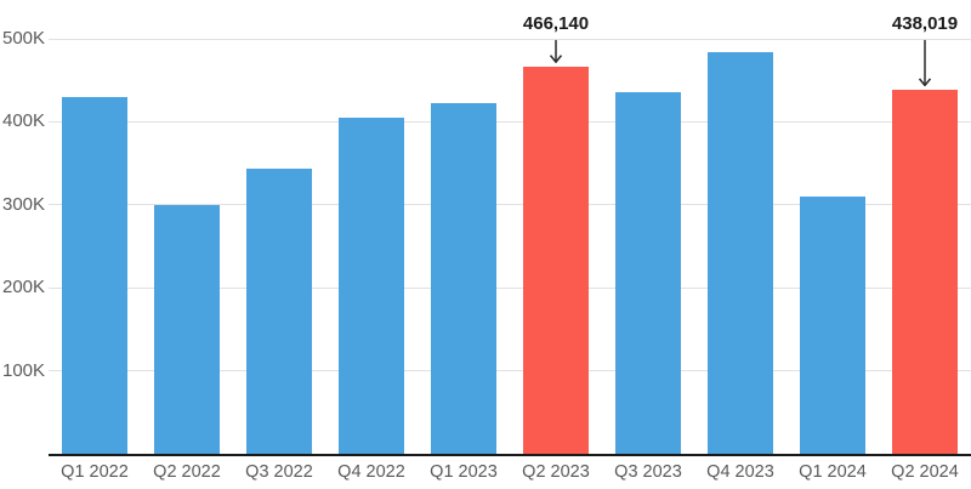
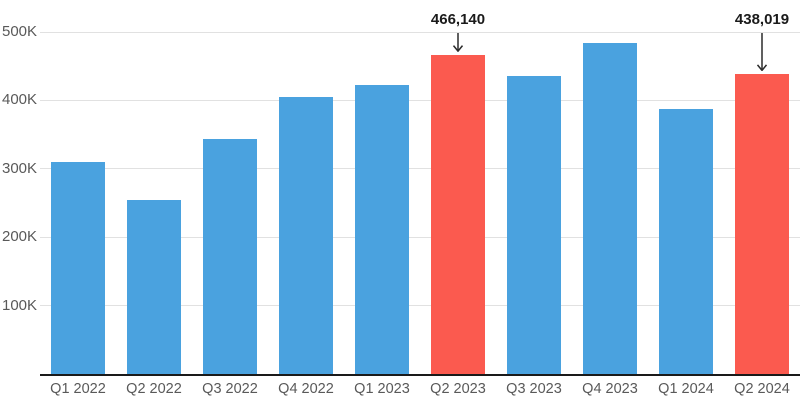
Q1 2022: 430K -> 310K
Q2 2022: 300K -> 260K
Q1 2024: 310K -> 390K
